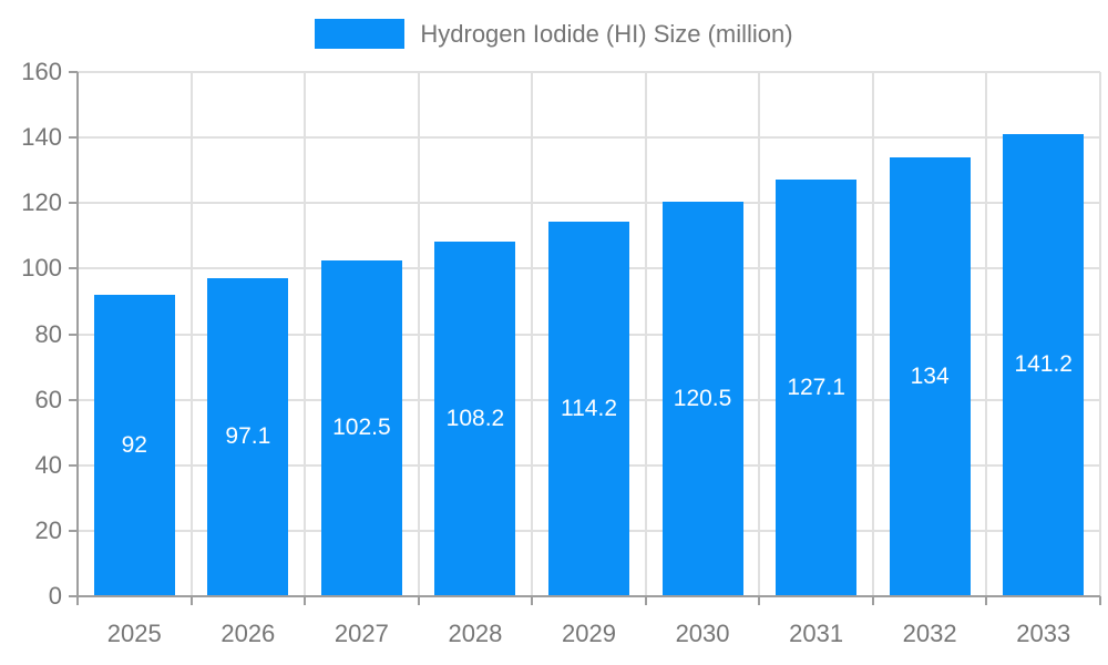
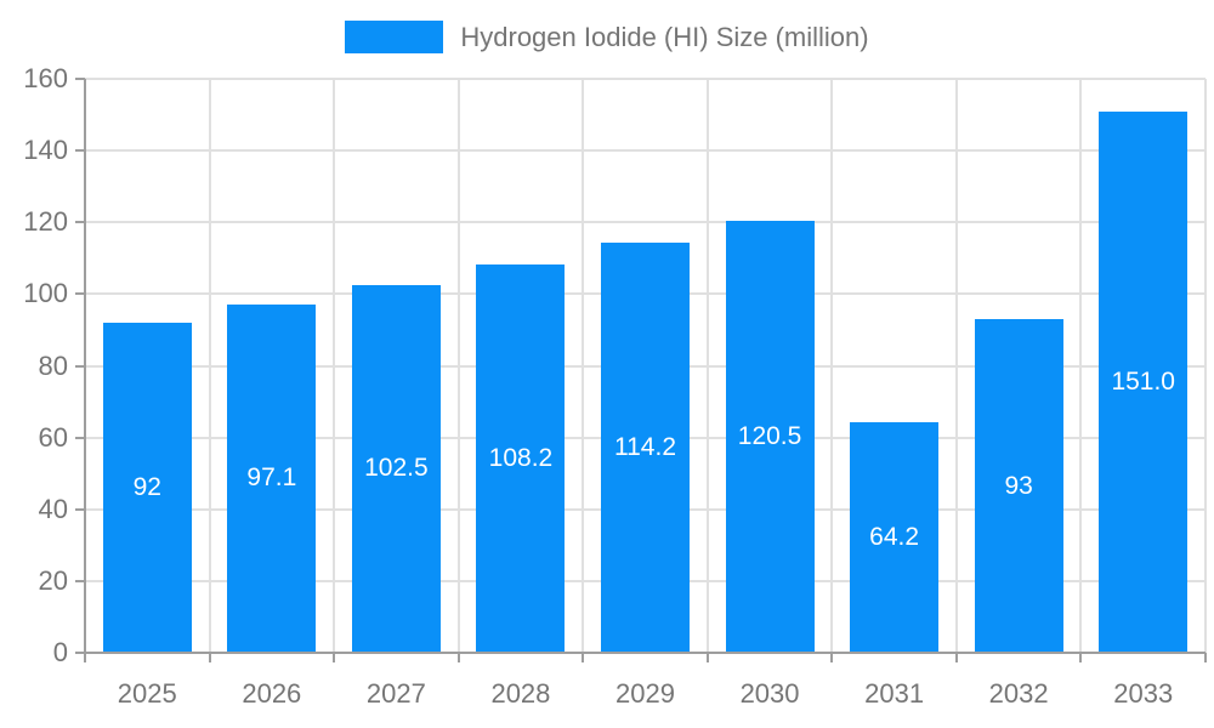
2031: 127.1 -> 64.2
2032: 134 -> 93
2033: 141.2 -> 151.0
